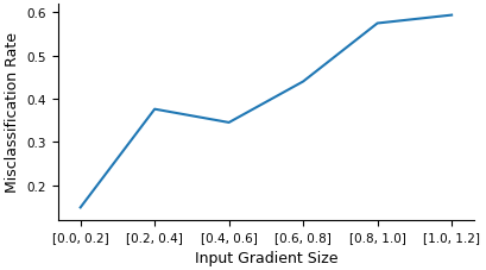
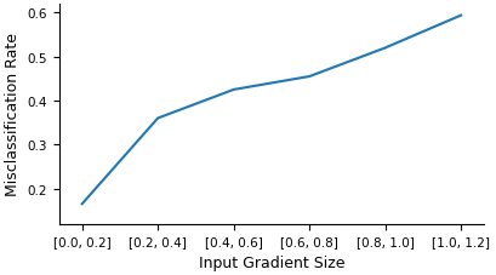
[0.0, 0.2]: 0.148 -> 0.165
[0.2, 0.4]: 0.376 -> 0.360
[0.4, 0.6]: 0.345 -> 0.425
[0.6, 0.8]: 0.440 -> 0.455
[0.8, 1.0]: 0.575 -> 0.520
